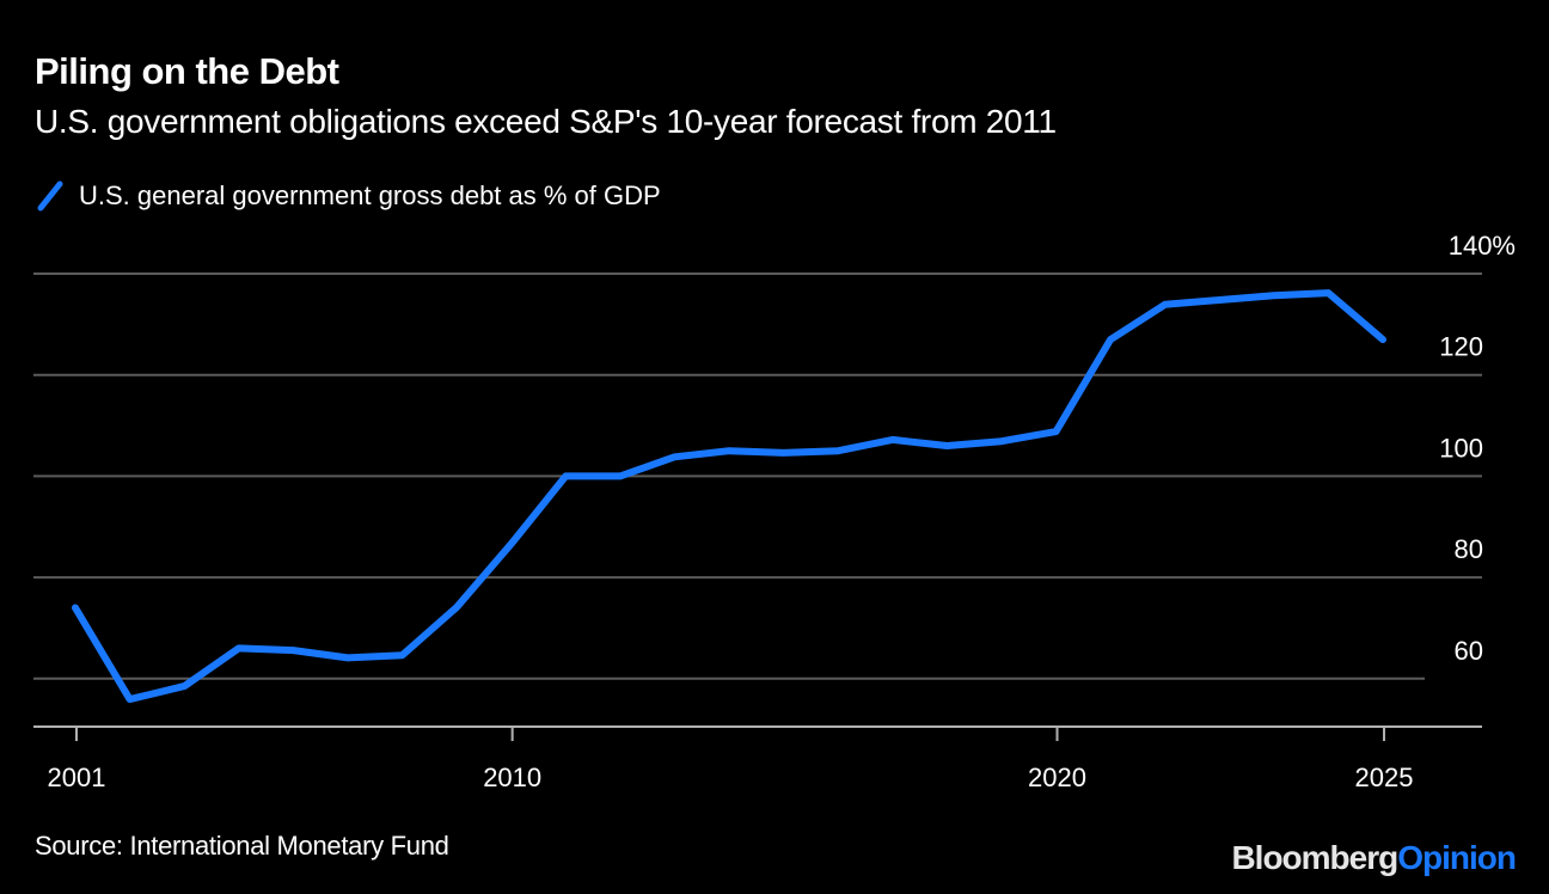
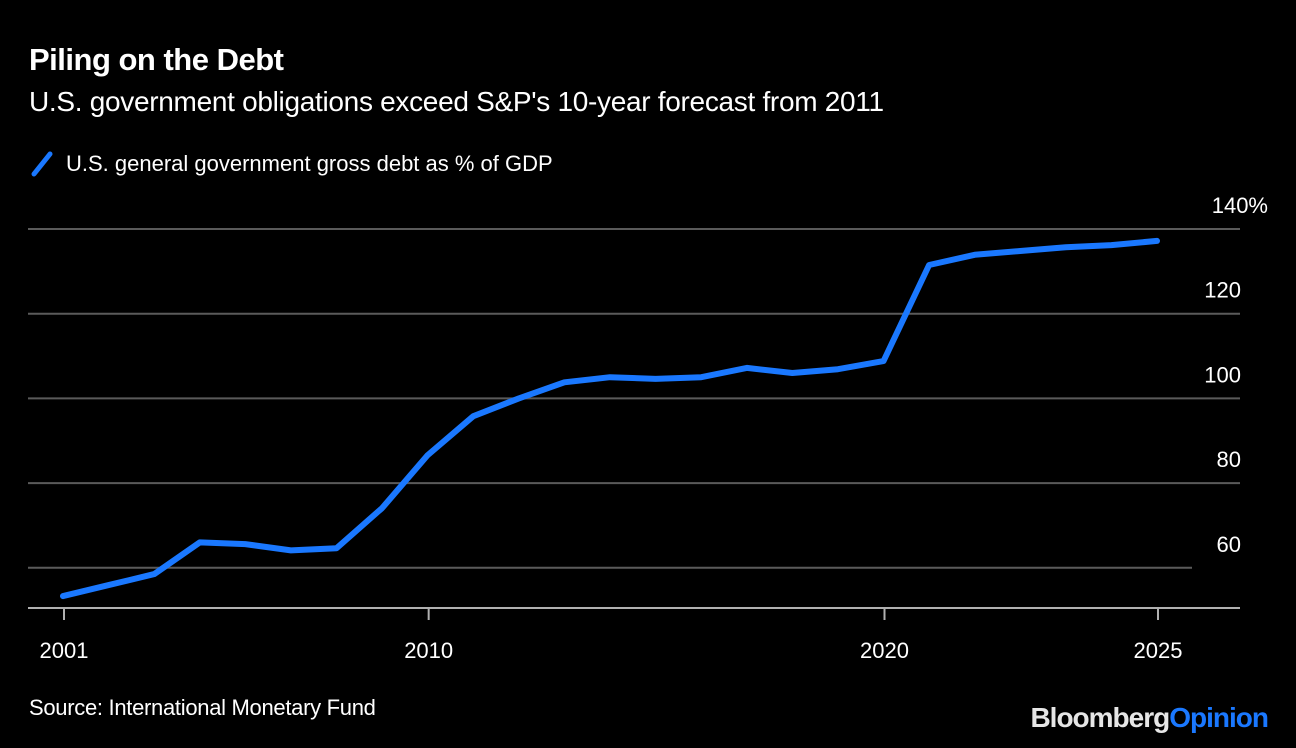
2001: 74 -> 53
2010: 100 -> 96
2020: 127 -> 132
2025: 127 -> 137
